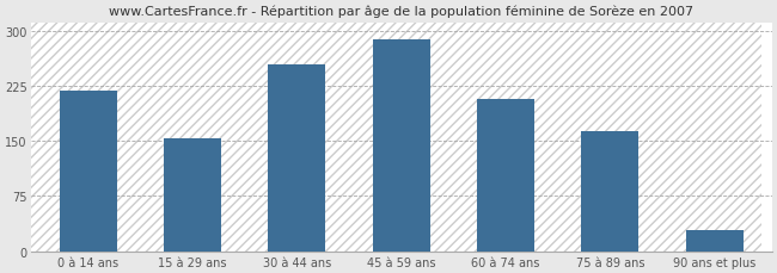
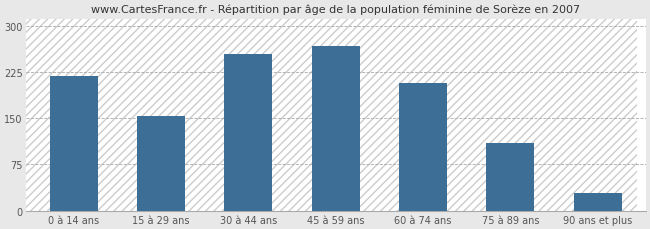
45 à 59 ans: 288 -> 268
75 à 89 ans: 163 -> 110
